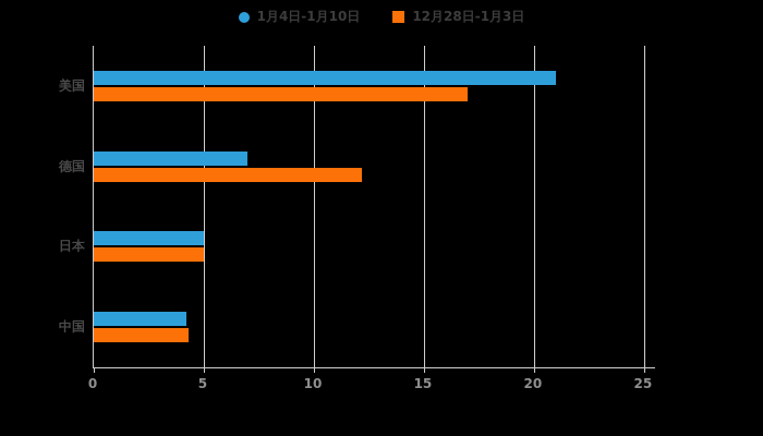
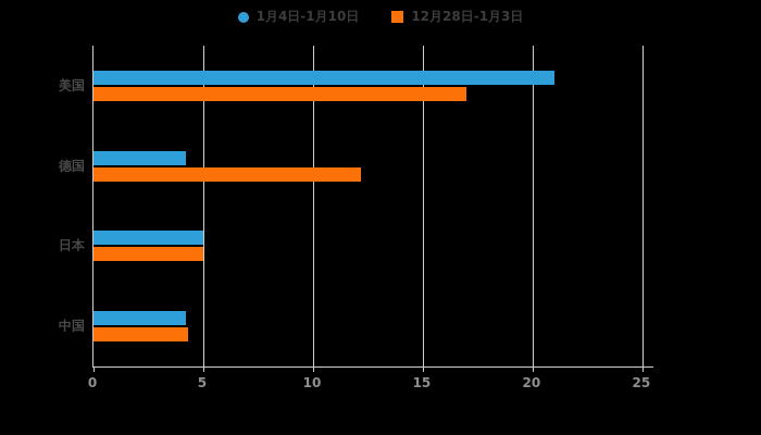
1月4日-1月10日/德国: 7.0 -> 4.2
